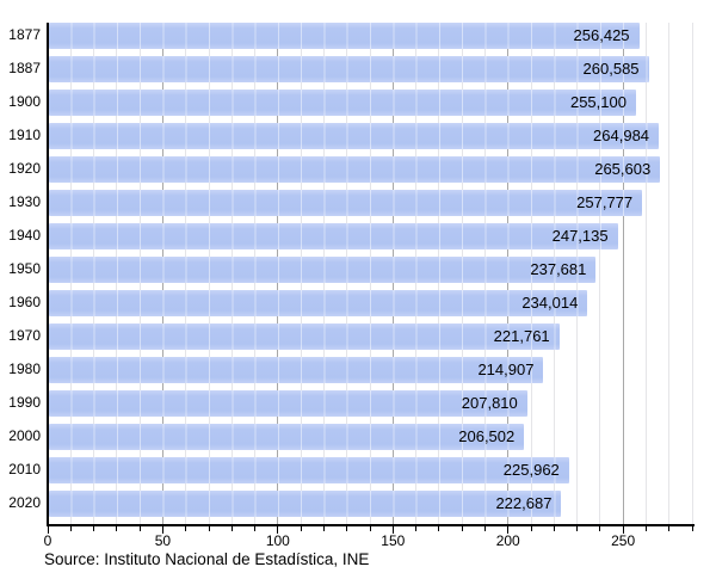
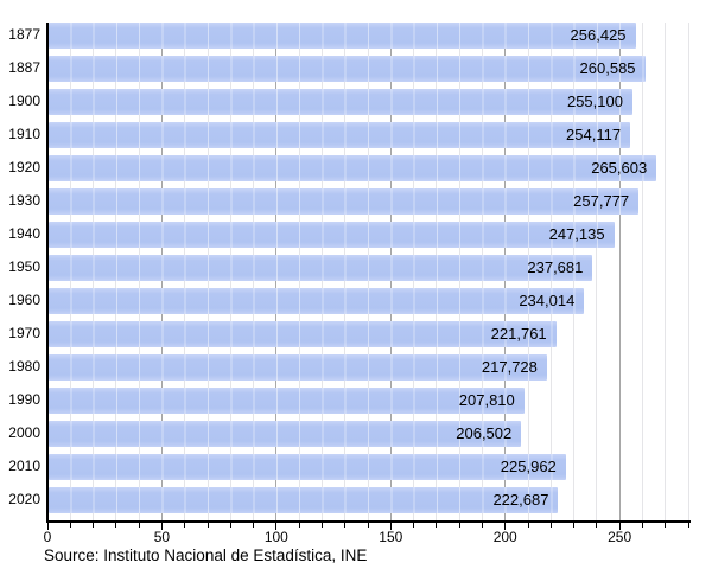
1910: 264,984 -> 254,117
1980: 214,907 -> 217,728
